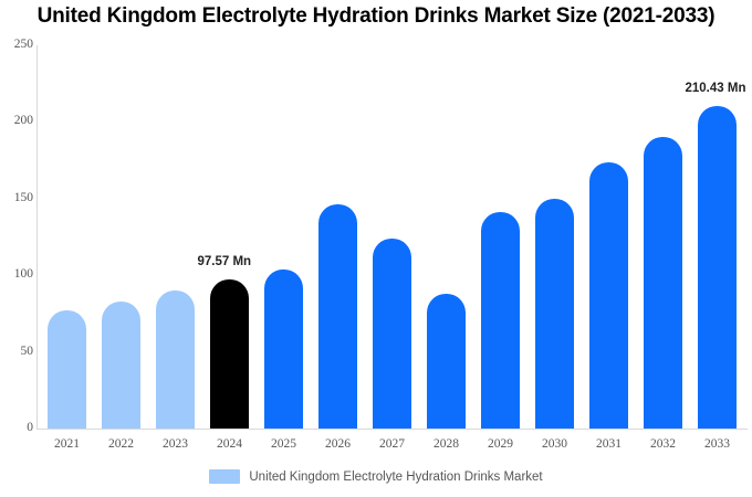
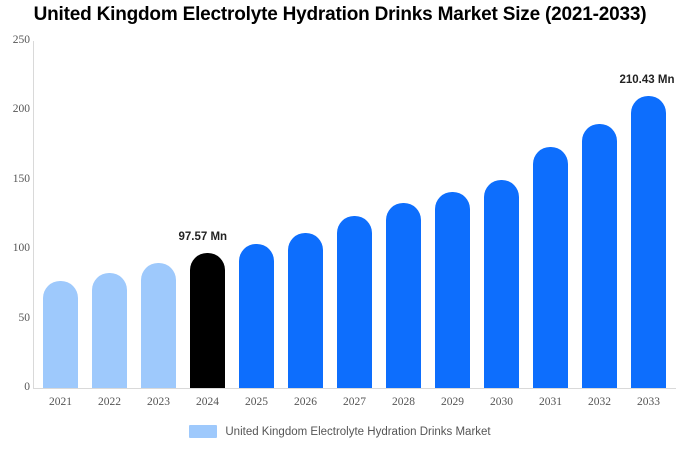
2026: 146 -> 112
2028: 88 -> 133
